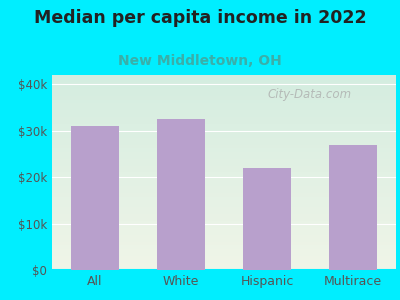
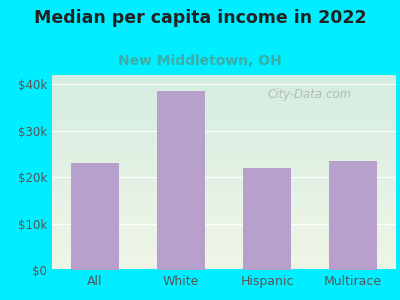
All: $31.0k -> $23.0k
White: $32.5k -> $38.5k
Multirace: $27.0k -> $23.5k
